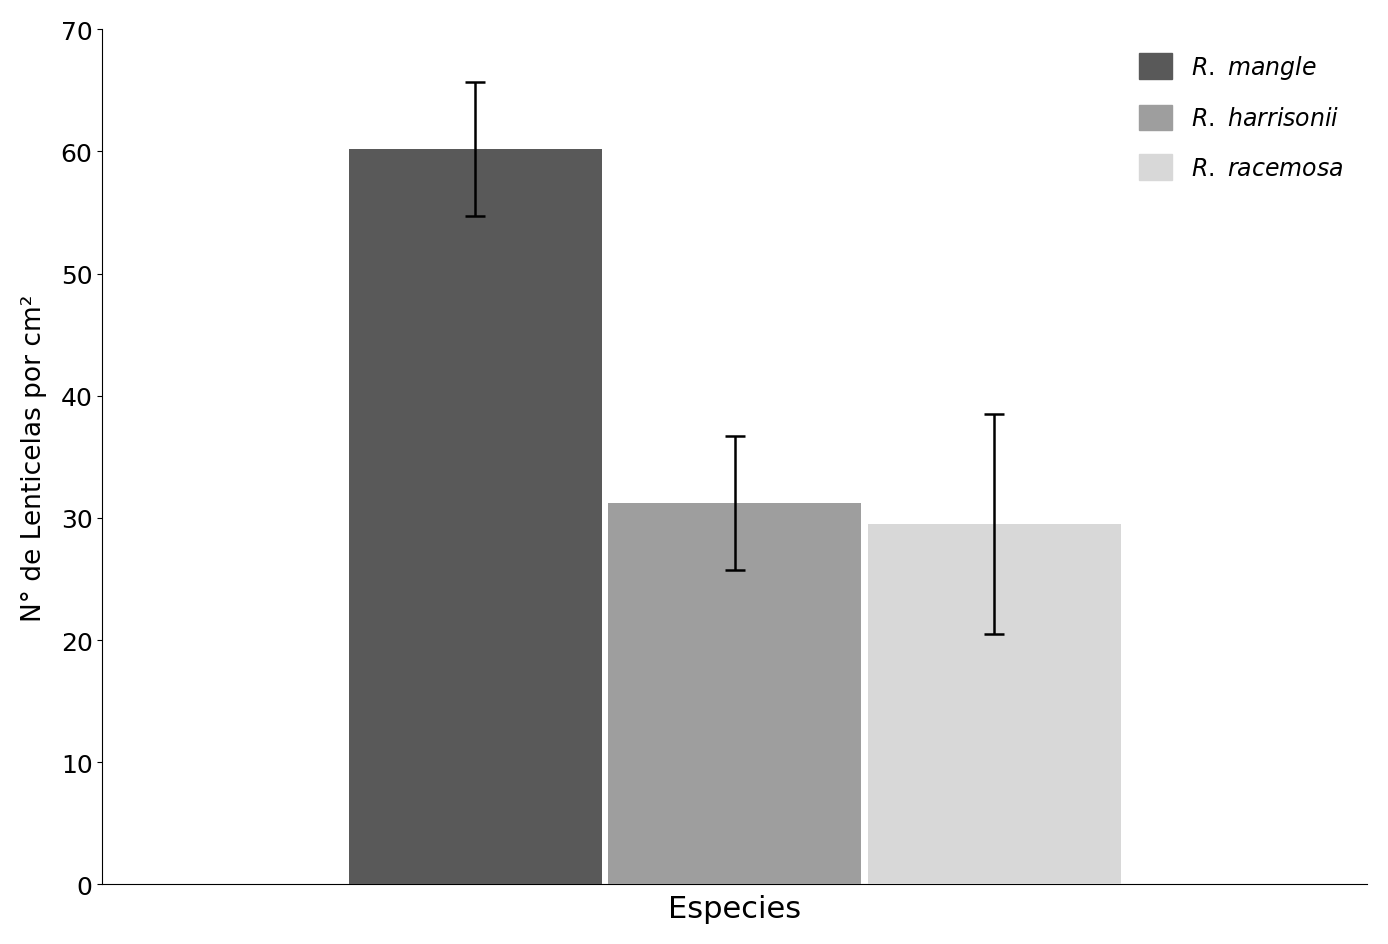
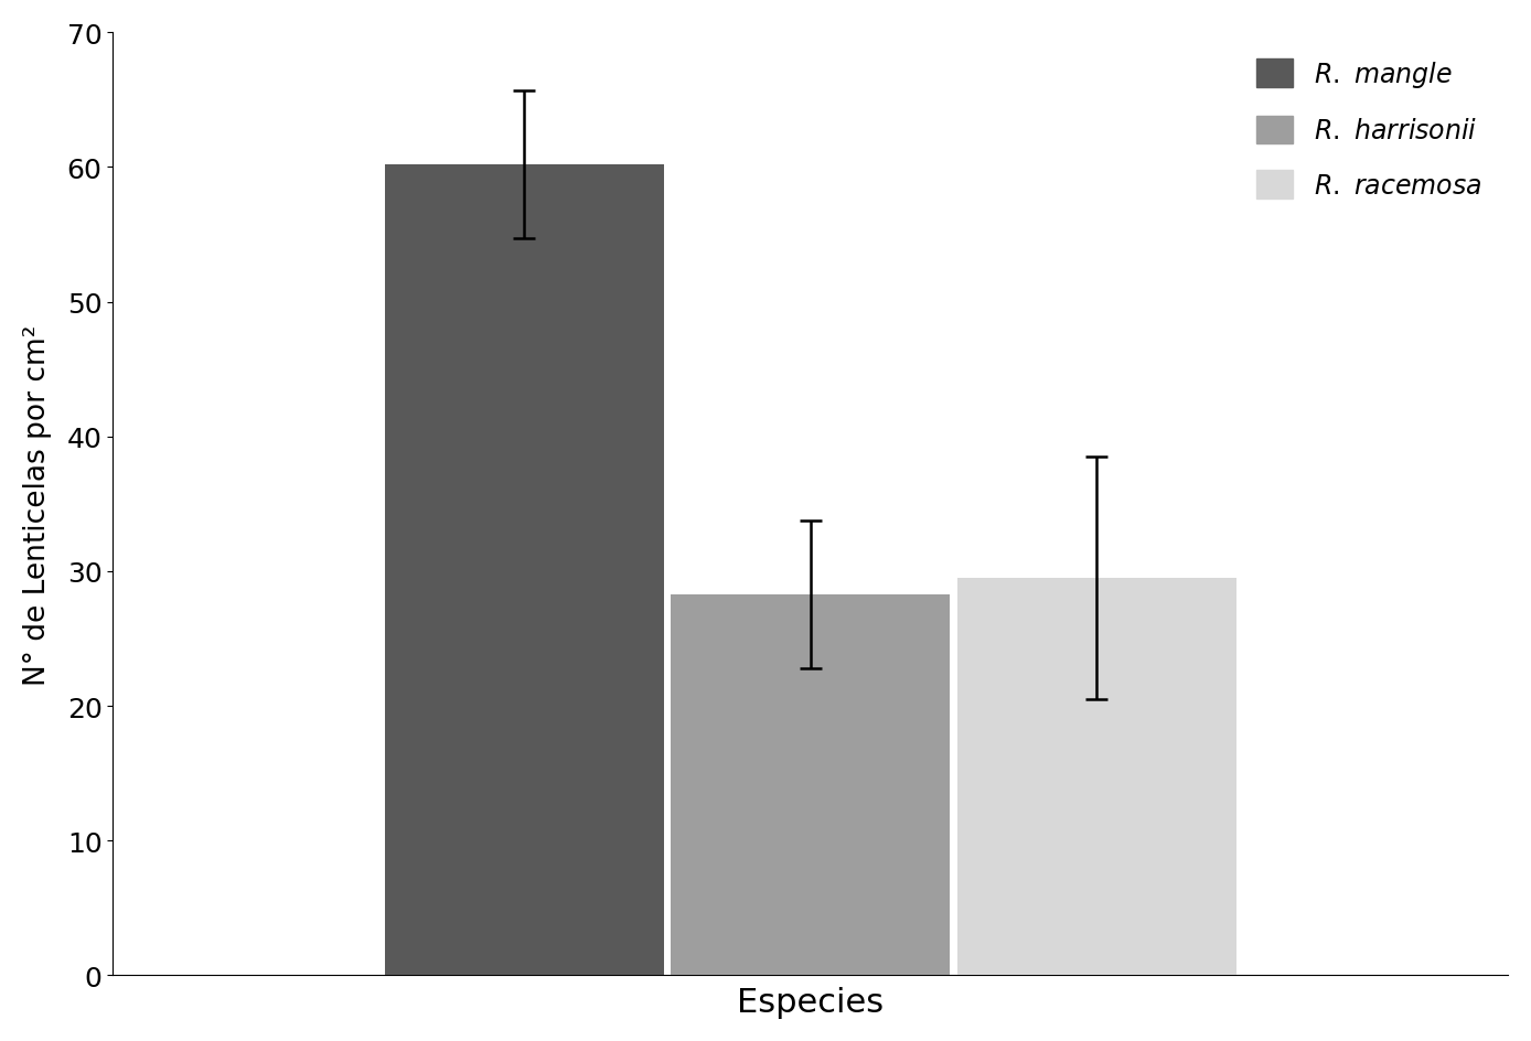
Especies: 31.2 -> 28.3
